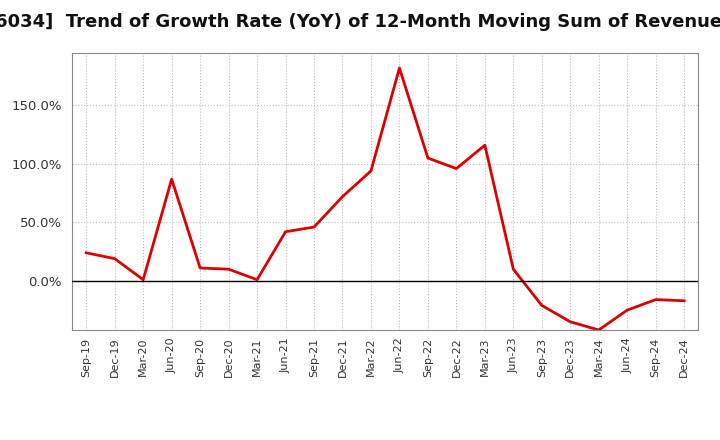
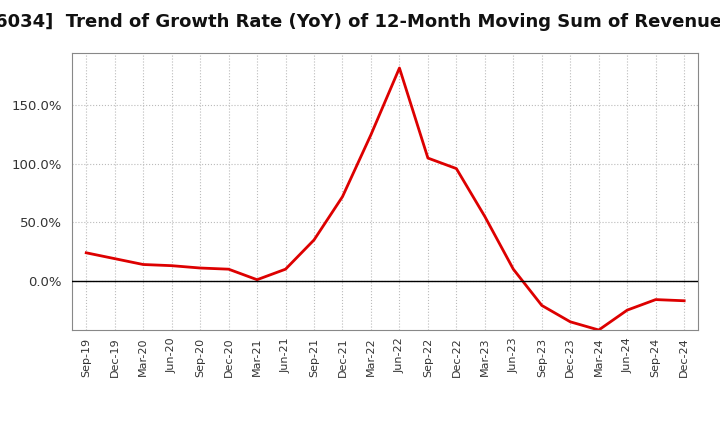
Mar-20: 1% -> 14%
Jun-20: 87% -> 13%
Jun-21: 42% -> 10%
Sep-21: 46% -> 35%
Mar-22: 94% -> 125%
Mar-23: 116% -> 55%
